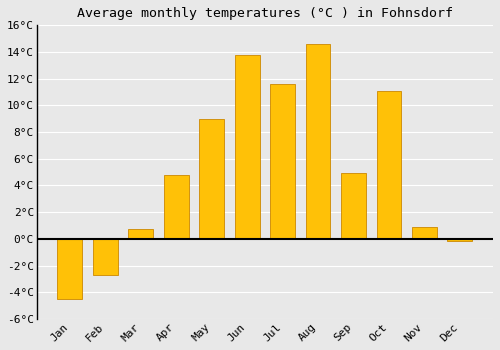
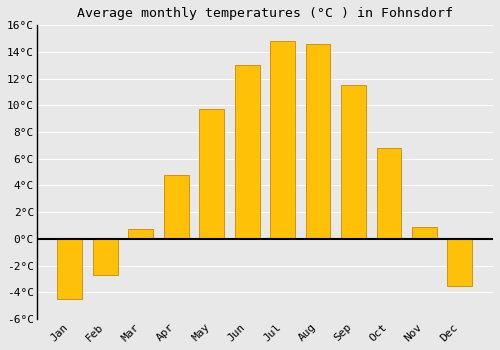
May: 9.0°C -> 9.7°C
Jun: 13.8°C -> 13.0°C
Jul: 11.6°C -> 14.8°C
Sep: 4.9°C -> 11.5°C
Oct: 11.1°C -> 6.8°C
Dec: -0.2°C -> -3.5°C
